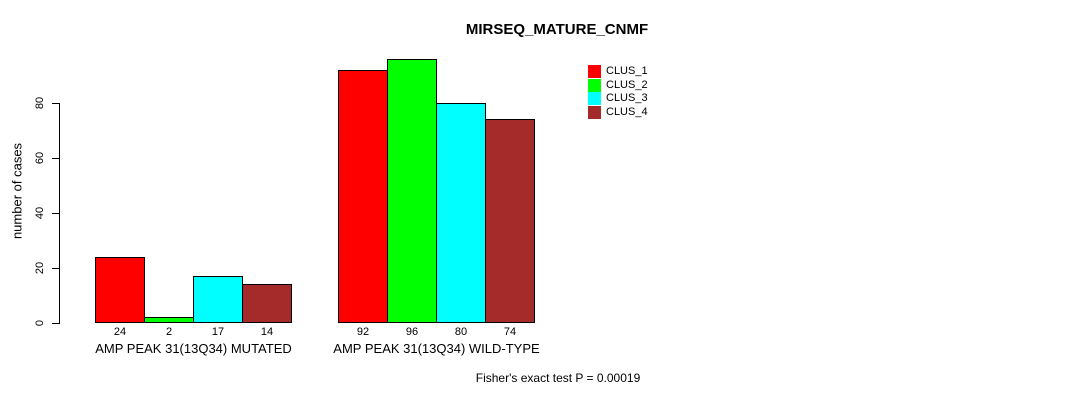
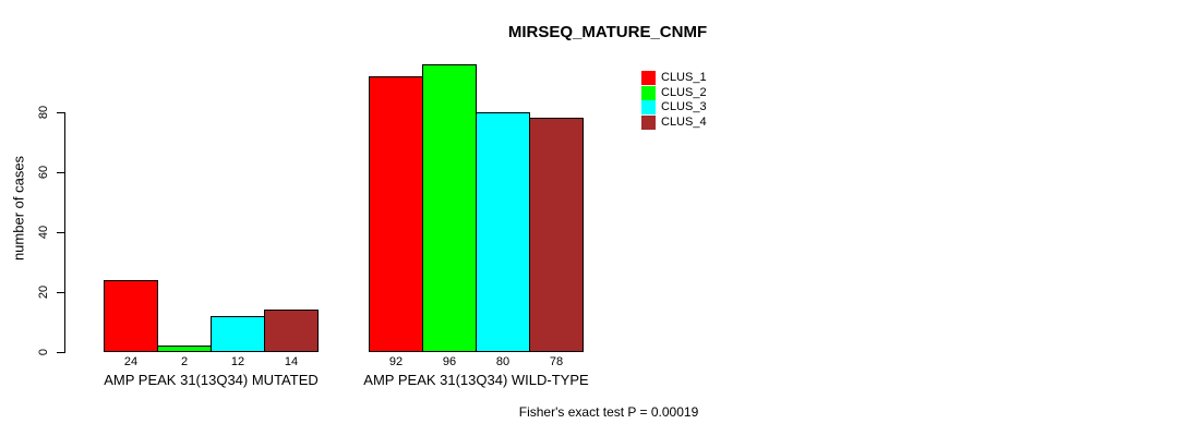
CLUS_3/AMP PEAK 31(13Q34) MUTATED: 17 -> 12
CLUS_4/AMP PEAK 31(13Q34) WILD-TYPE: 74 -> 78
